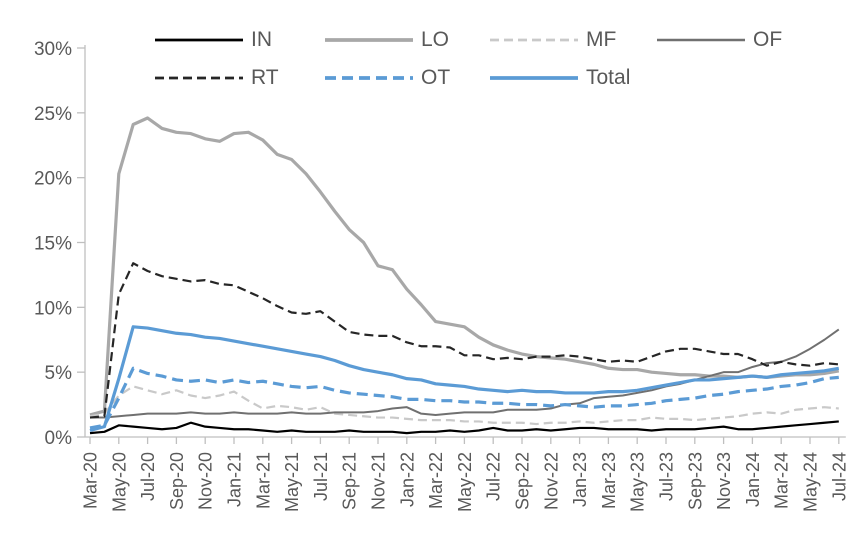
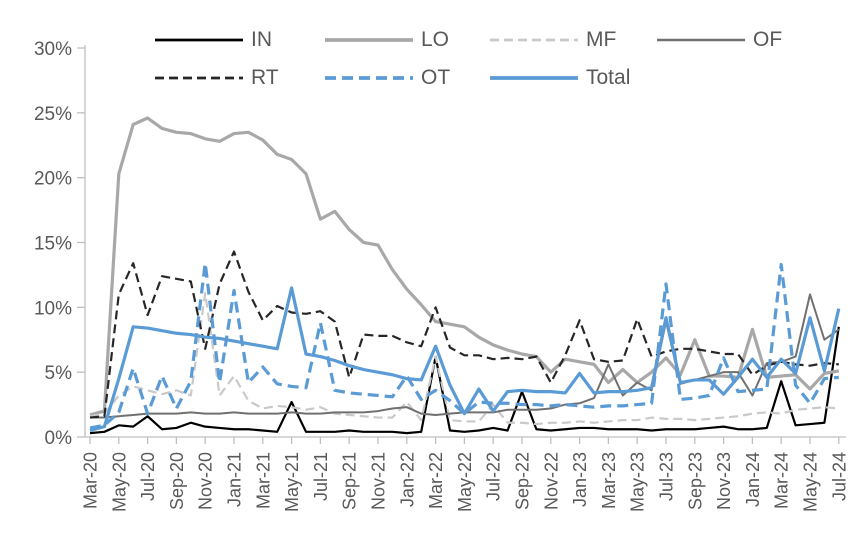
OT/May-20: 3.0% -> 1.9%
IN/Jul-20: 0.7% -> 1.6%
RT/Jul-20: 12.8% -> 9.4%
OT/Jul-20: 4.9% -> 1.8%
OT/Sep-20: 4.4% -> 2.2%
MF/Nov-20: 3.0% -> 11.1%
RT/Nov-20: 12.1% -> 6.8%
OT/Nov-20: 4.4% -> 13.4%
MF/Jan-21: 3.5% -> 4.7%
RT/Jan-21: 11.7% -> 14.3%
OT/Jan-21: 4.4% -> 11.3%
RT/Mar-21: 10.7% -> 9.0%
OT/Mar-21: 4.3% -> 5.4%
IN/May-21: 0.5% -> 2.7%
Total/May-21: 6.6% -> 11.5%
LO/Jul-21: 18.9% -> 16.8%
OT/Jul-21: 3.9% -> 8.8%
RT/Sep-21: 8.1% -> 4.6%
LO/Nov-21: 13.2% -> 14.8%
MF/Jan-22: 1.4% -> 2.7%
OT/Jan-22: 2.9% -> 4.7%
IN/Mar-22: 0.4% -> 6.2%
MF/Mar-22: 1.3% -> 6.2%
RT/Mar-22: 7.0% -> 10.0%
OT/Mar-22: 2.8% -> 3.6%
Total/Mar-22: 4.1% -> 7.0%
OT/May-22: 2.7% -> 1.8%
Total/May-22: 3.9% -> 1.8%
MF/Jul-22: 1.1% -> 2.5%
Total/Jul-22: 3.6% -> 2.0%
IN/Sep-22: 0.5% -> 3.5%
LO/Nov-22: 6.1% -> 5.0%
RT/Nov-22: 6.2% -> 4.2%
RT/Jan-23: 6.2% -> 9.0%
Total/Jan-23: 3.4% -> 4.9%
LO/Mar-23: 5.3% -> 4.2%
OF/Mar-23: 3.1% -> 5.6%
LO/May-23: 5.2% -> 4.2%
OF/May-23: 3.4% -> 4.2%
RT/May-23: 5.8% -> 9.1%
LO/Jul-23: 4.9% -> 6.1%
OF/Jul-23: 3.9% -> 8.9%
OT/Jul-23: 2.8% -> 11.8%
Total/Jul-23: 4.0% -> 9.2%
LO/Sep-23: 4.8% -> 7.5%
OT/Nov-23: 3.3% -> 6.1%
Total/Nov-23: 4.5% -> 3.3%
LO/Jan-24: 4.7% -> 8.3%
OF/Jan-24: 5.4% -> 3.2%
RT/Jan-24: 6.0% -> 4.8%
Total/Jan-24: 4.7% -> 6.0%
IN/Mar-24: 0.8% -> 4.3%
OT/Mar-24: 3.9% -> 13.3%
Total/Mar-24: 4.8% -> 6.0%
LO/May-24: 4.8% -> 3.7%
OF/May-24: 6.8% -> 11.0%
OT/May-24: 4.2% -> 2.6%
Total/May-24: 5.0% -> 9.2%
IN/Jul-24: 1.2% -> 8.5%
Total/Jul-24: 5.3% -> 9.9%
